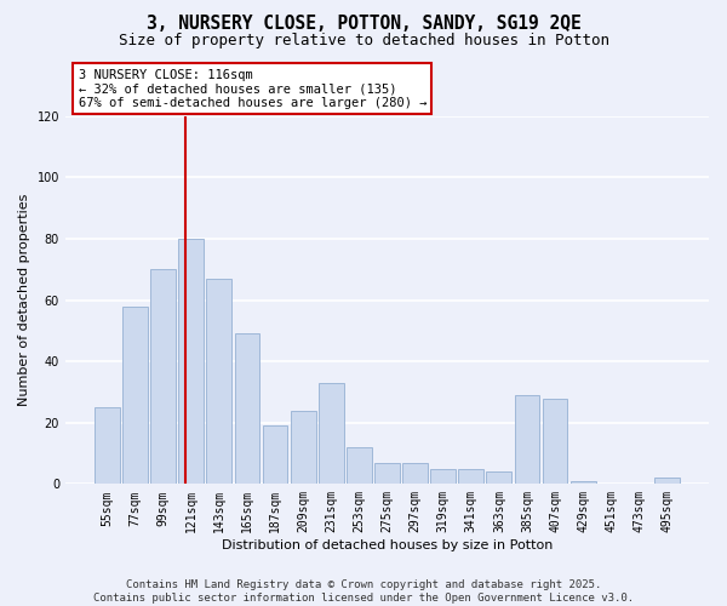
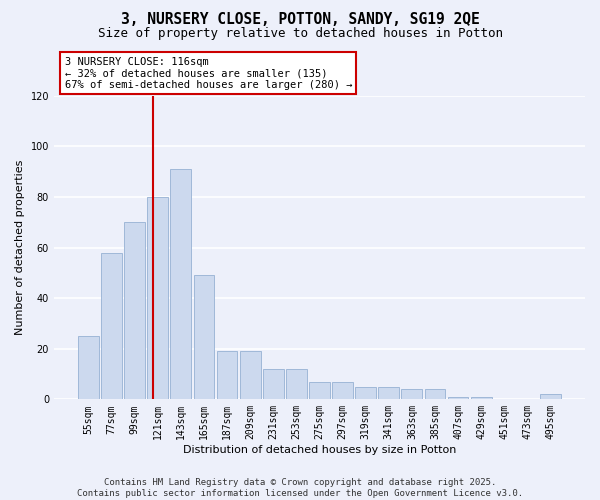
143sqm: 67 -> 91
209sqm: 24 -> 19
231sqm: 33 -> 12
385sqm: 29 -> 4
407sqm: 28 -> 1
